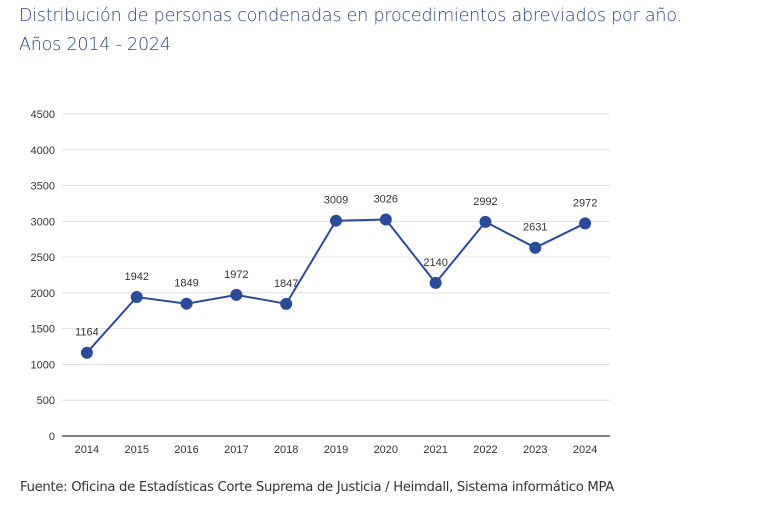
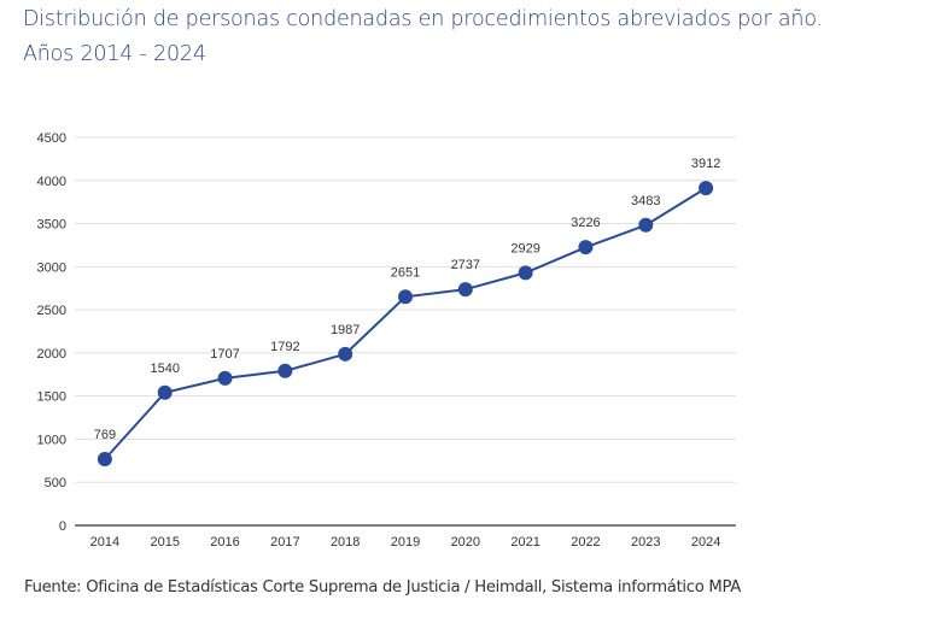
2014: 1164 -> 769
2015: 1942 -> 1540
2016: 1849 -> 1707
2017: 1972 -> 1792
2018: 1847 -> 1987
2019: 3009 -> 2651
2020: 3026 -> 2737
2021: 2140 -> 2929
2022: 2992 -> 3226
2023: 2631 -> 3483
2024: 2972 -> 3912
